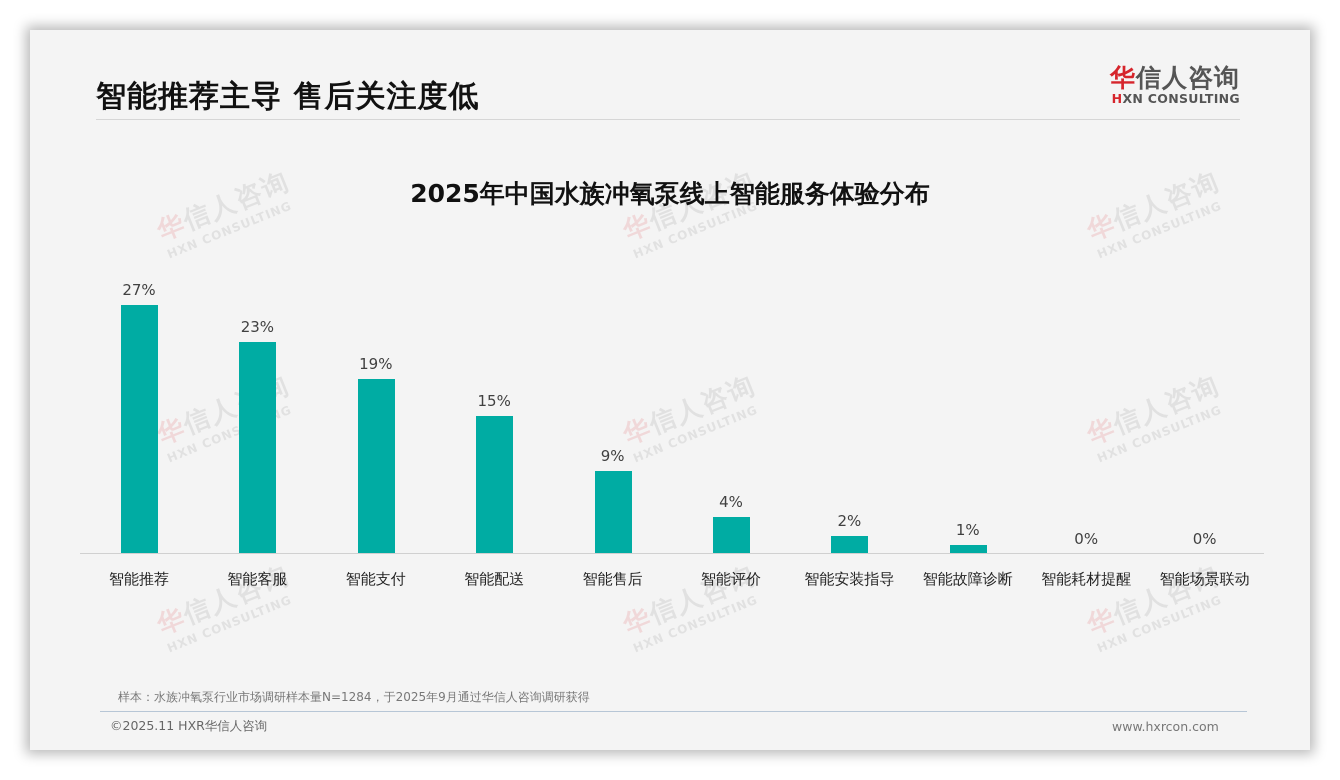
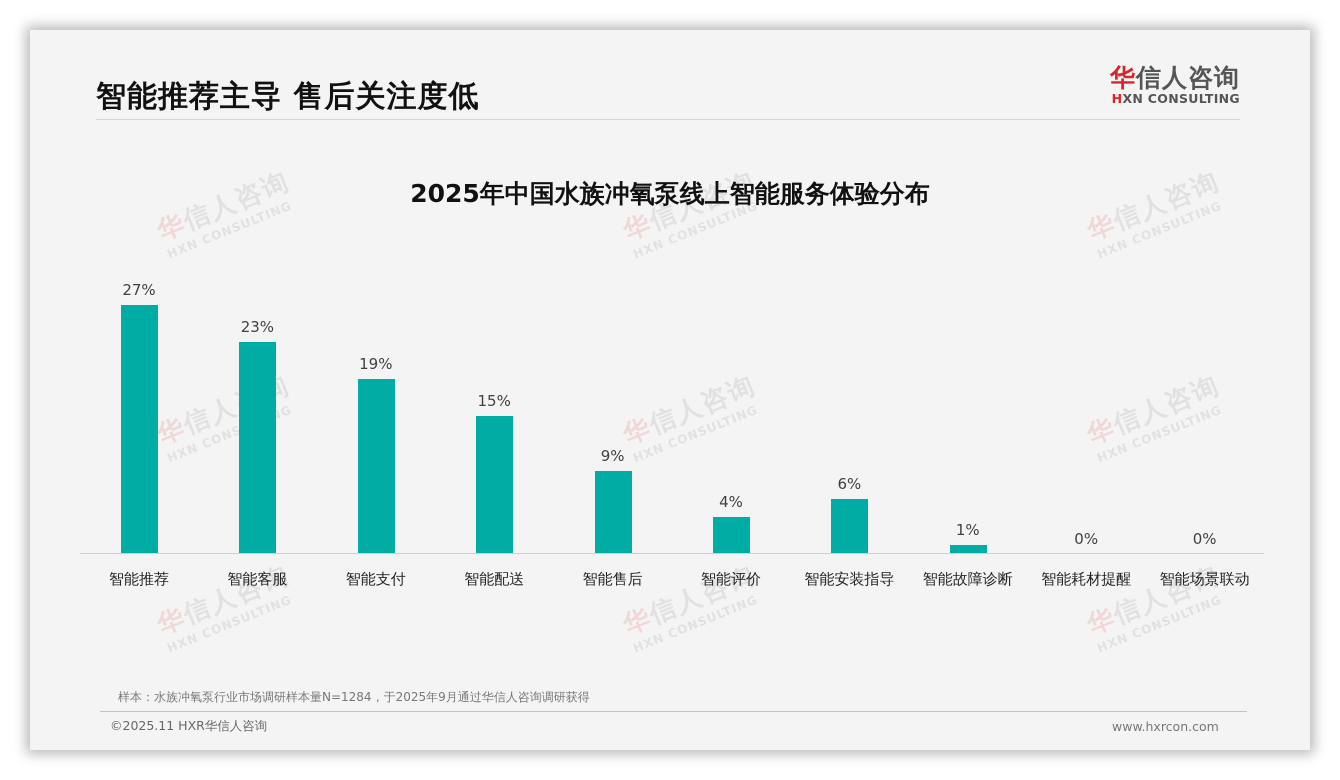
智能安装指导: 2% -> 6%
